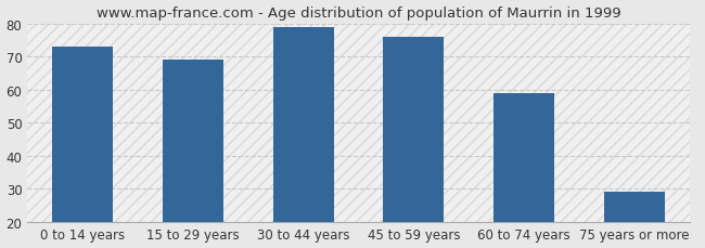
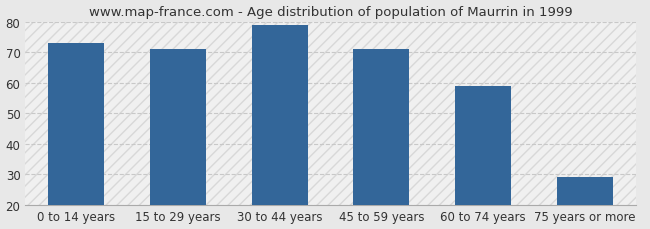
15 to 29 years: 69 -> 71
45 to 59 years: 76 -> 71
